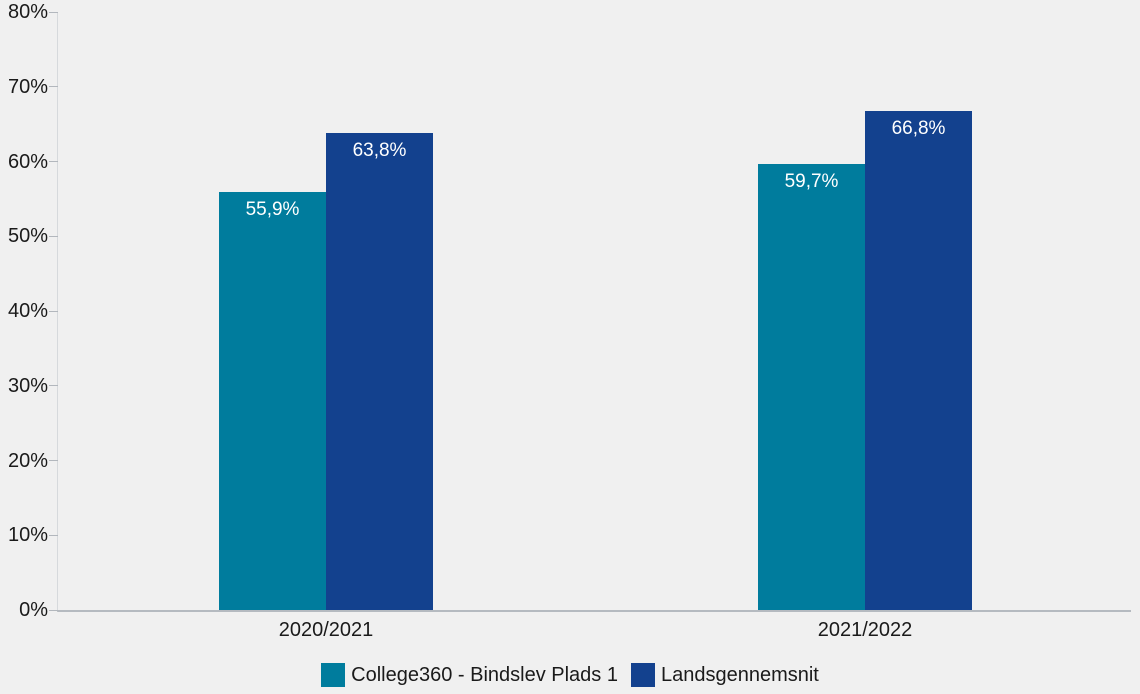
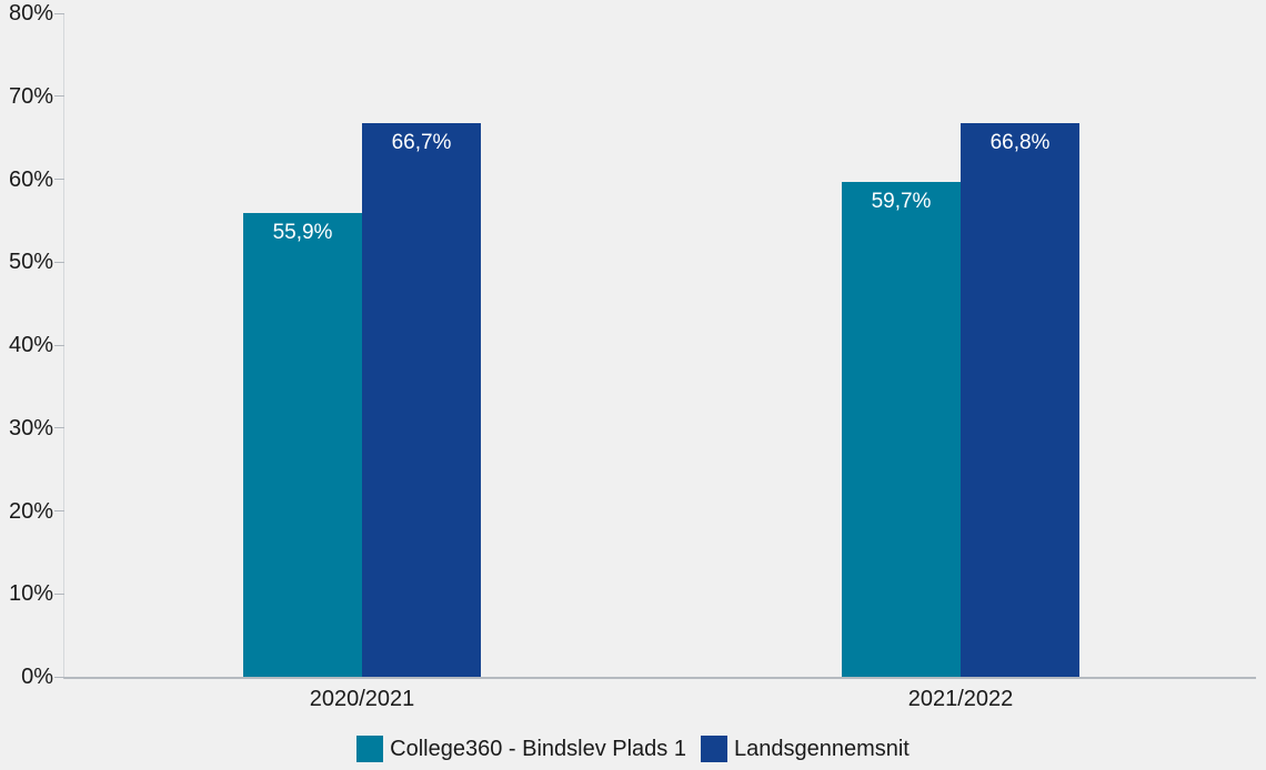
Landsgennemsnit/2020/2021: 63,8% -> 66,7%
